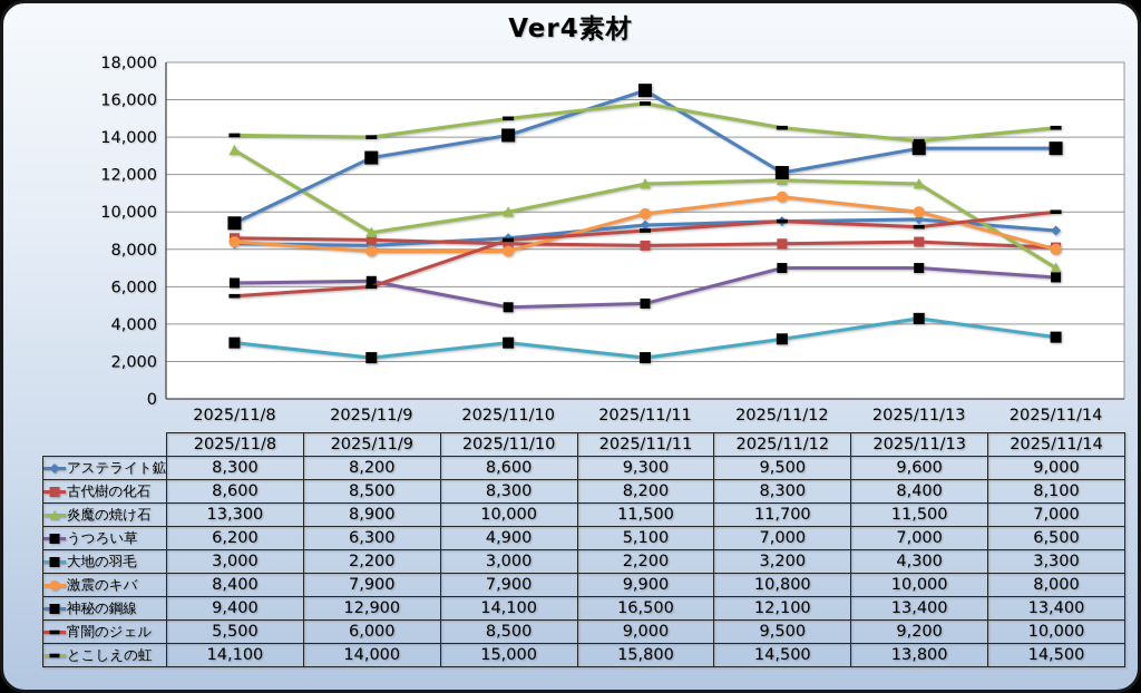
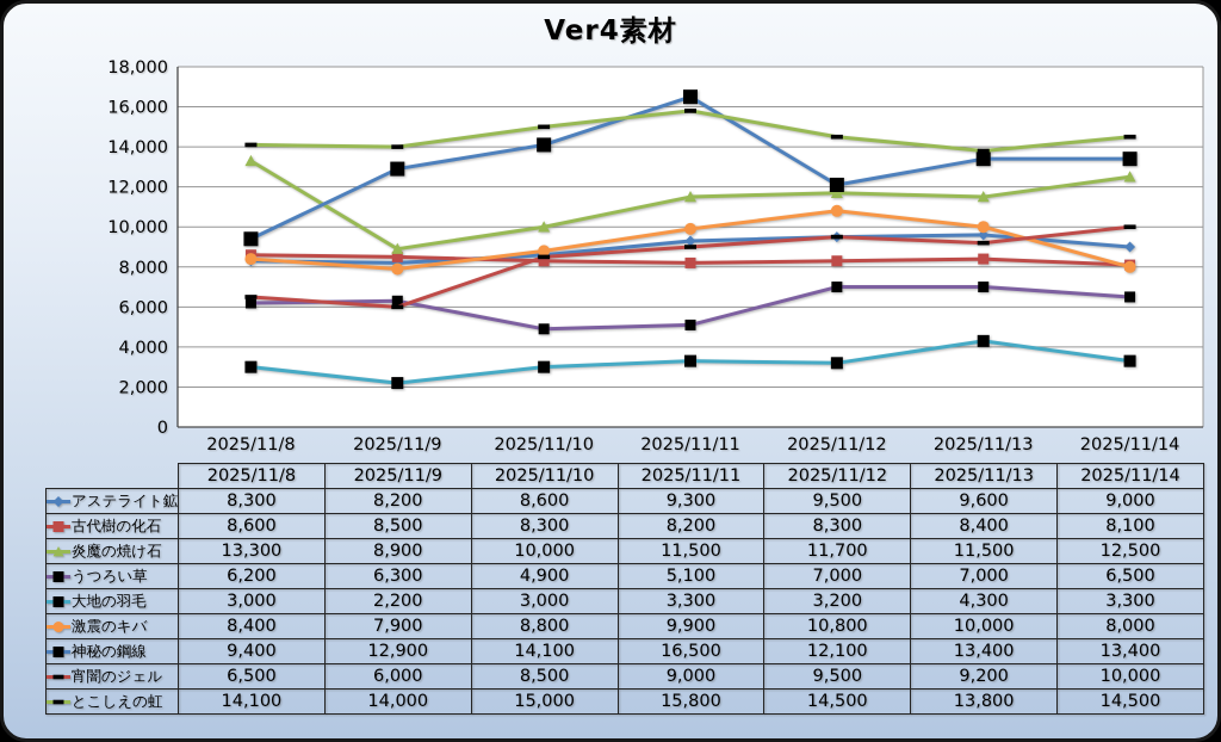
宵闇のジェル/2025/11/8: 5,500 -> 6,500
激震のキバ/2025/11/10: 7,900 -> 8,800
大地の羽毛/2025/11/11: 2,200 -> 3,300
炎魔の焼け石/2025/11/14: 7,000 -> 12,500
